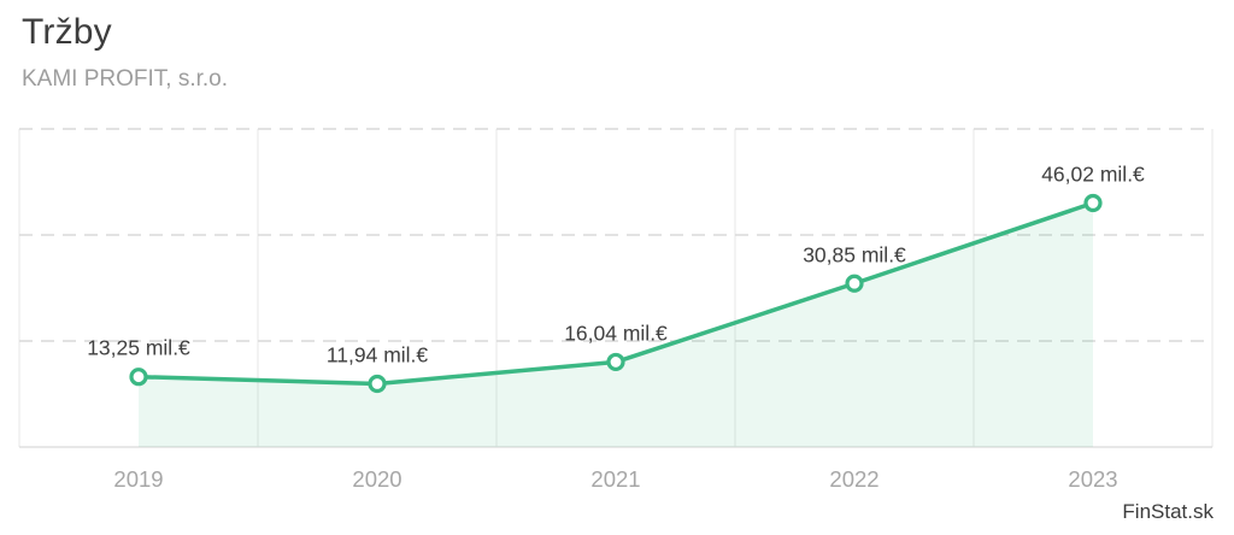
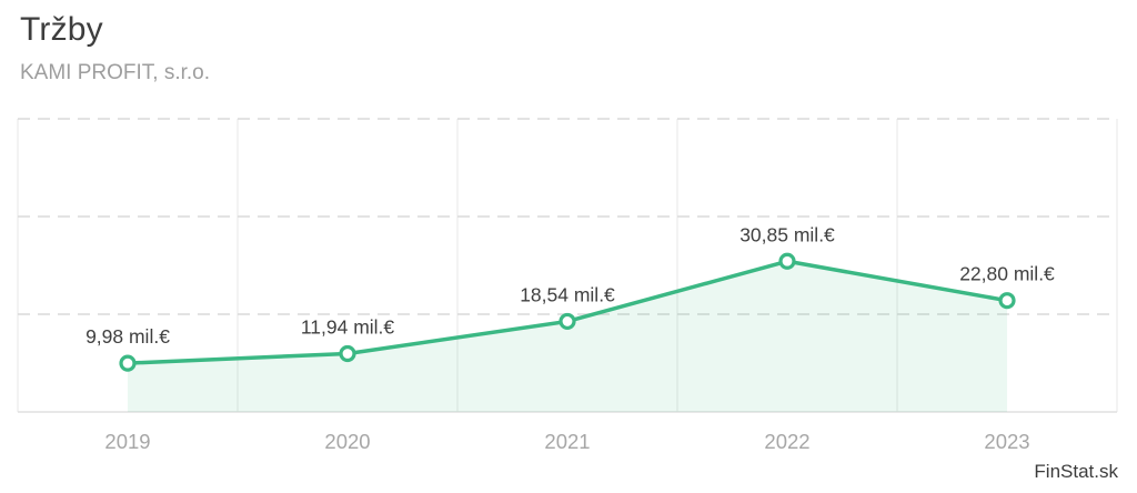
2019: 13,25 -> 9,98
2021: 16,04 -> 18,54
2023: 46,02 -> 22,80
